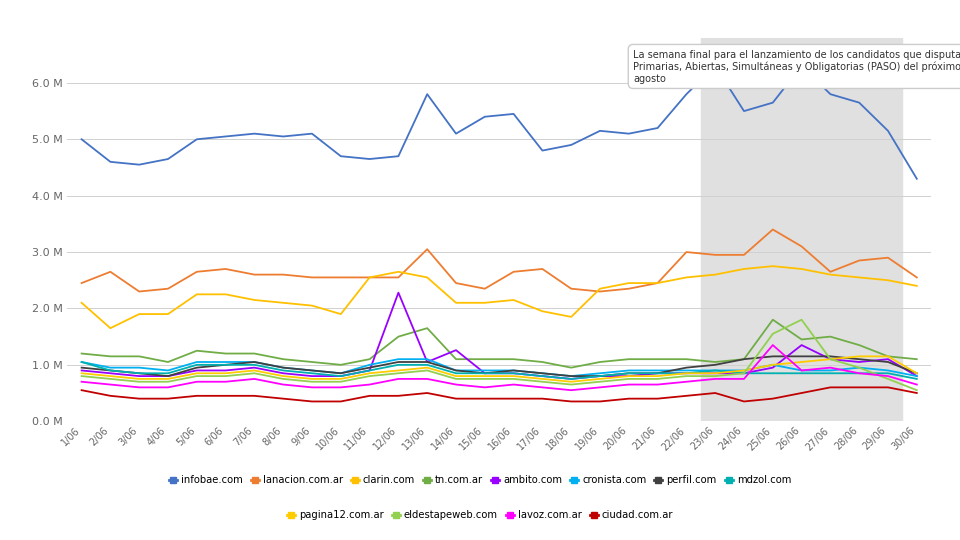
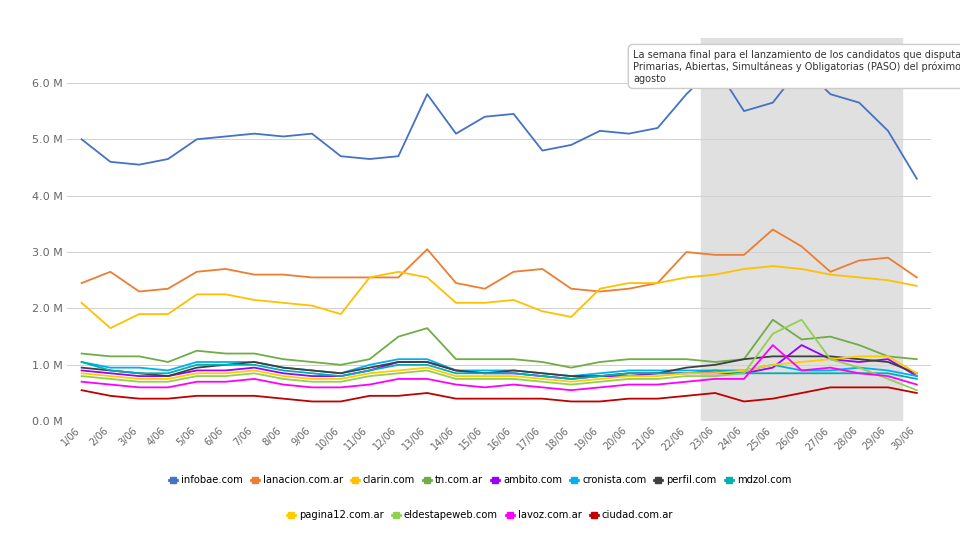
ambito.com/12/06: 2.28 M -> 1.05 M
ambito.com/14/06: 1.26 M -> 0.90 M
